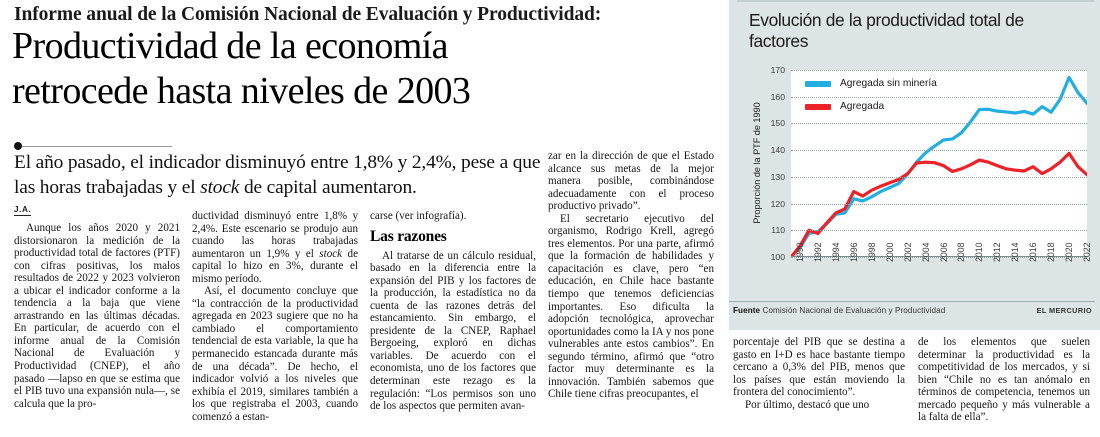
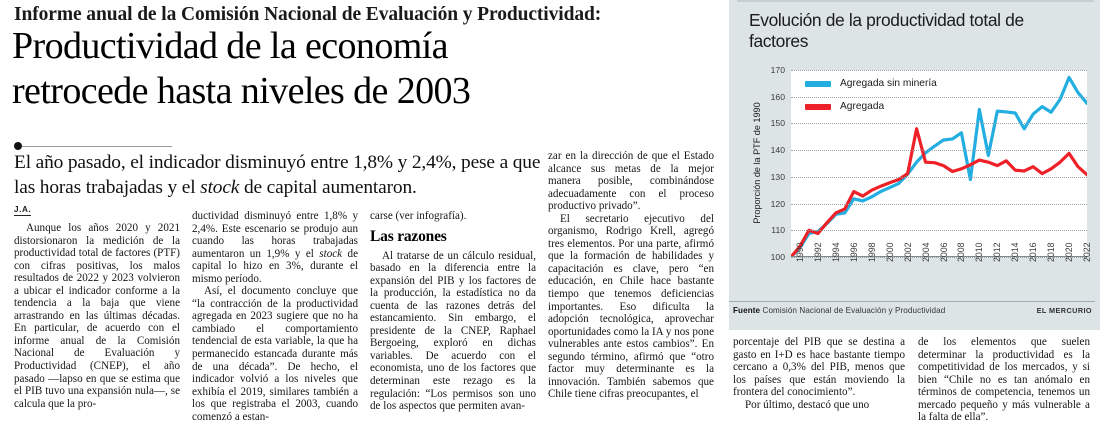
Agregada/2004: 135 -> 148
Agregada sin minería/2010: 150 -> 129
Agregada sin minería/2012: 155 -> 138
Agregada/2014: 133 -> 136
Agregada sin minería/2016: 154 -> 148
